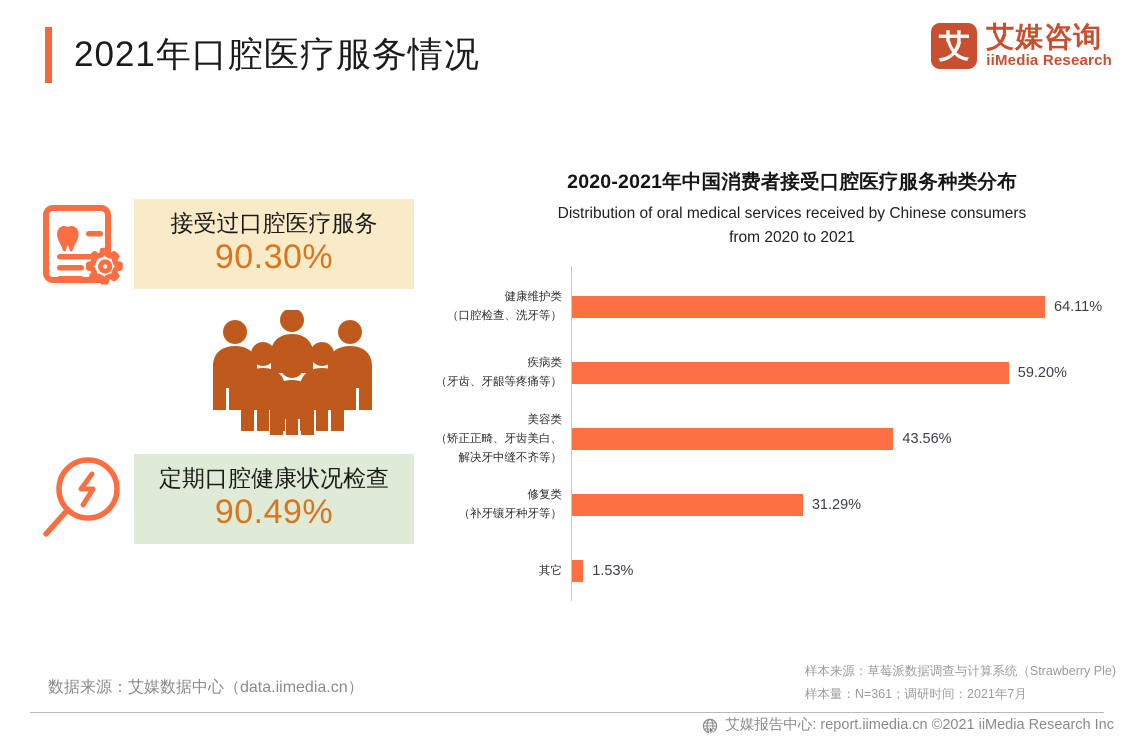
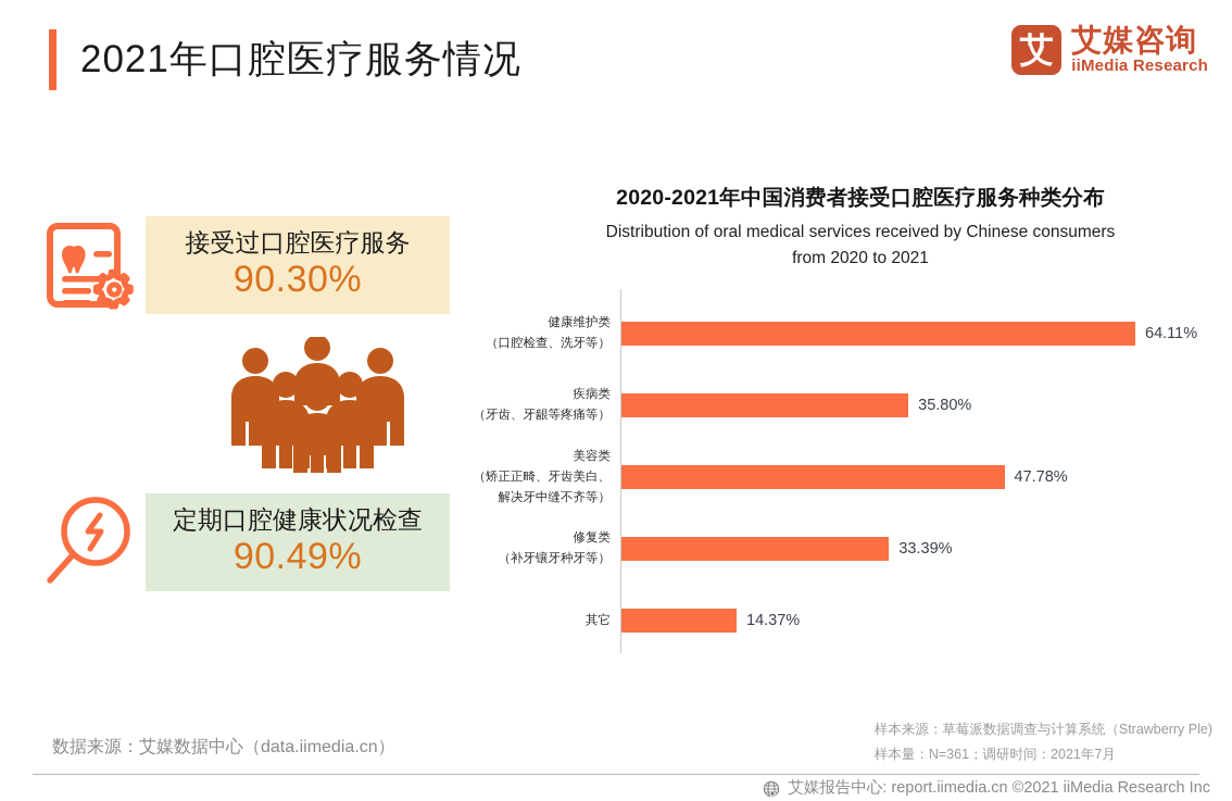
疾病类 （牙齿、牙龈等疼痛等）: 59.20% -> 35.80%
美容类 （矫正正畸、牙齿美白、 解决牙中缝不齐等）: 43.56% -> 47.78%
修复类 （补牙镶牙种牙等）: 31.29% -> 33.39%
其它: 1.53% -> 14.37%
